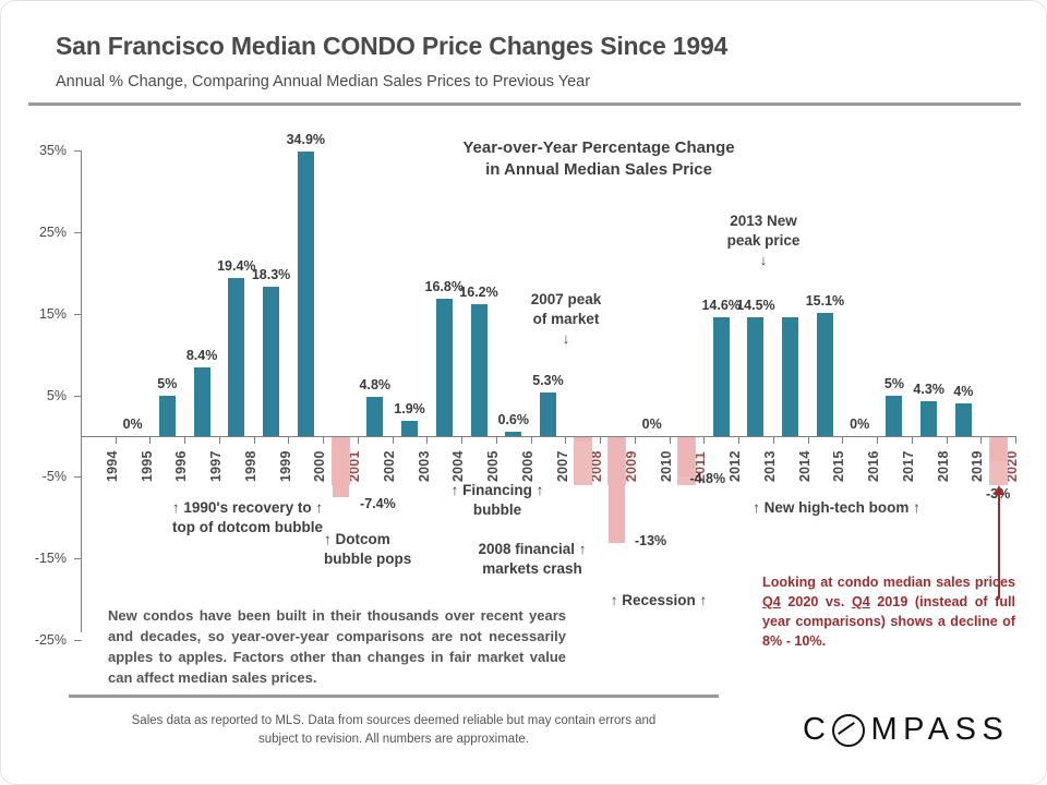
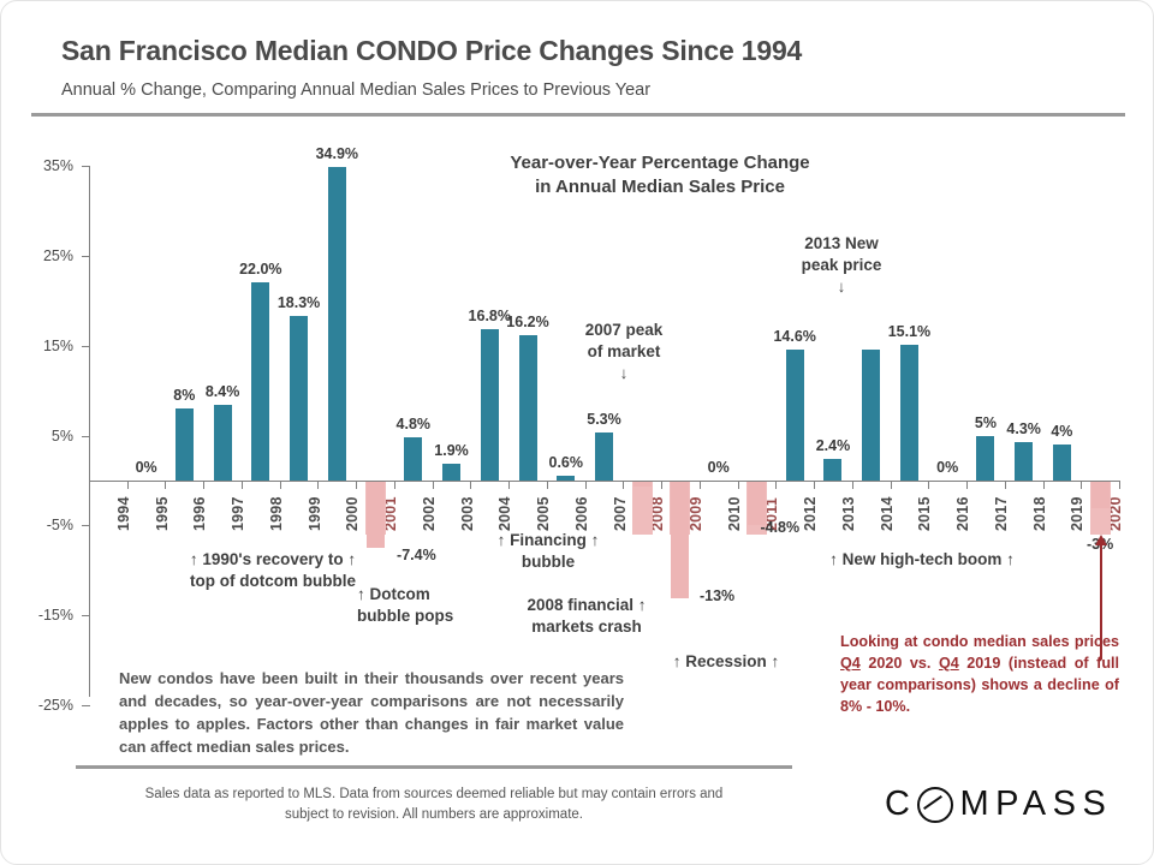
1996: 5% -> 8%
1998: 19.4% -> 22.0%
2013: 14.5% -> 2.4%
